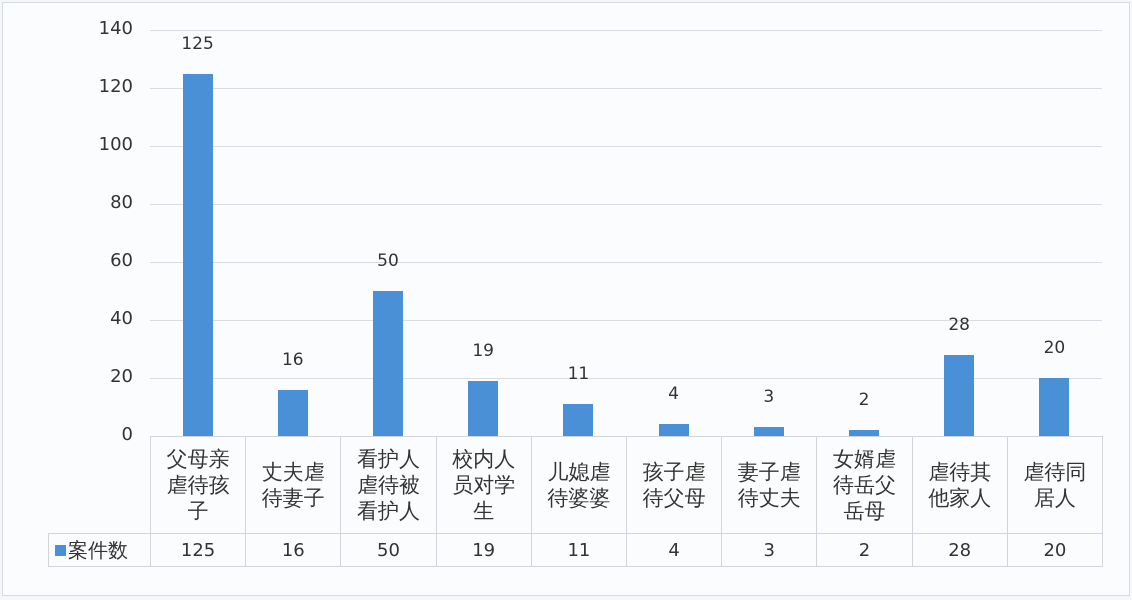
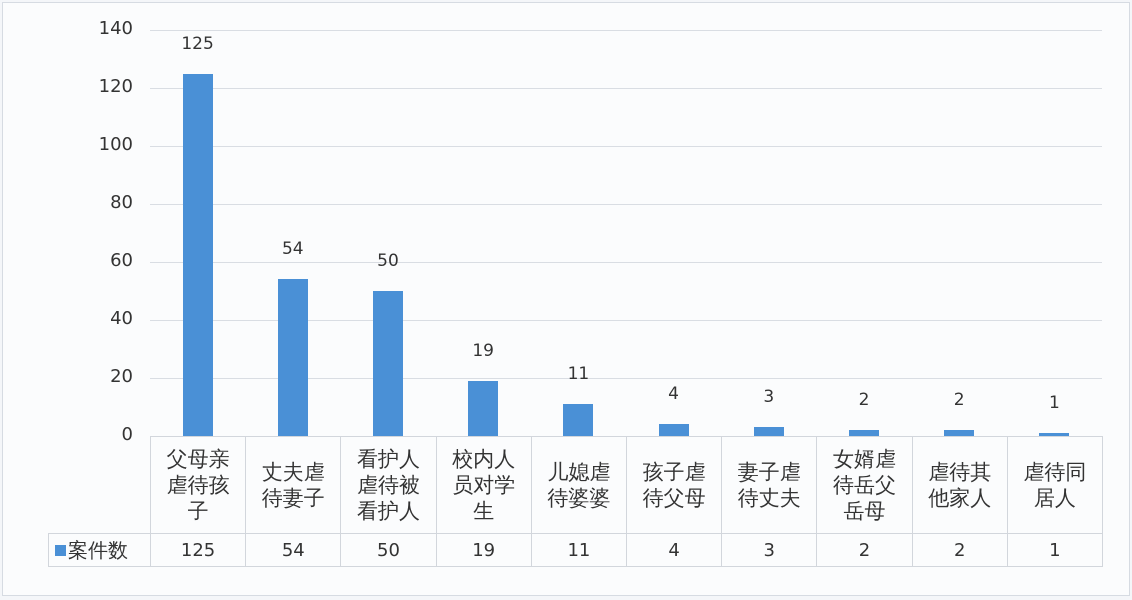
丈夫虐待妻子: 16 -> 54
虐待其他家人: 28 -> 2
虐待同居人: 20 -> 1
